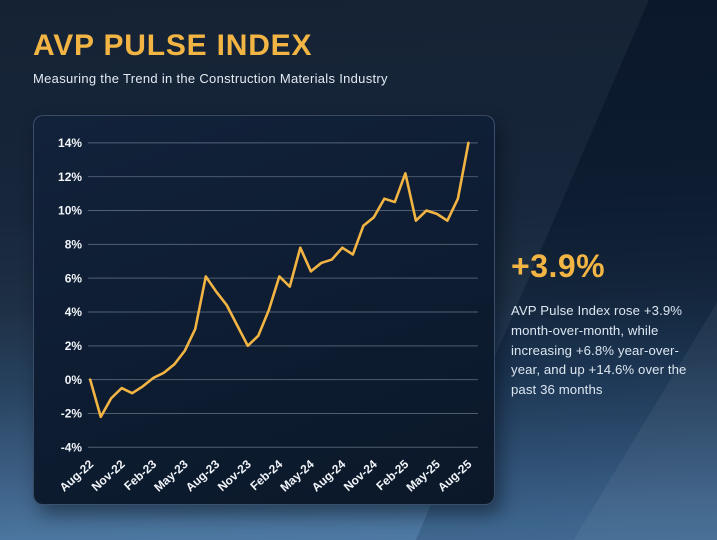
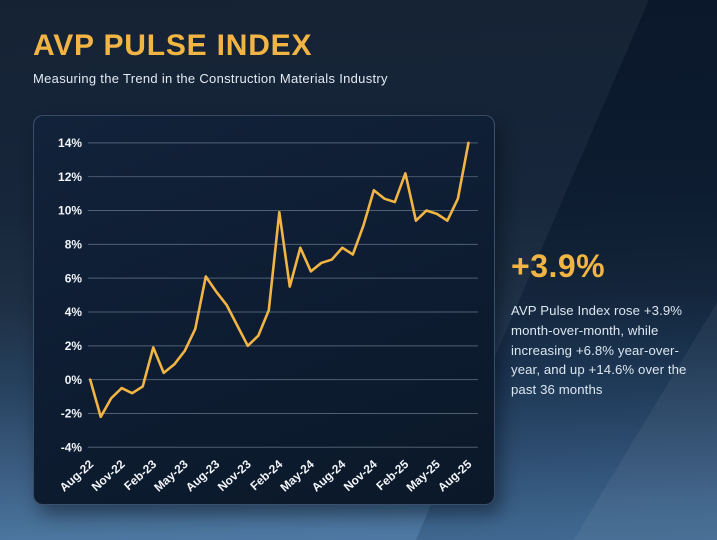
Feb-23: 0.1% -> 1.9%
Feb-24: 6.1% -> 9.9%
Nov-24: 9.6% -> 11.2%
